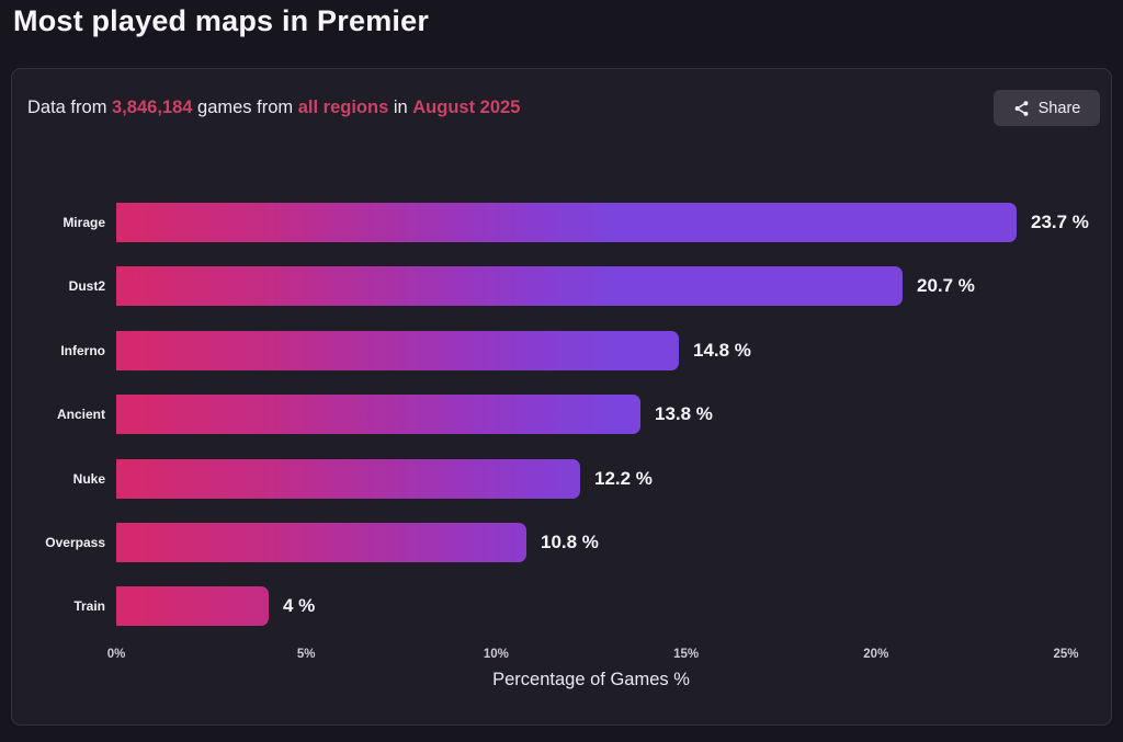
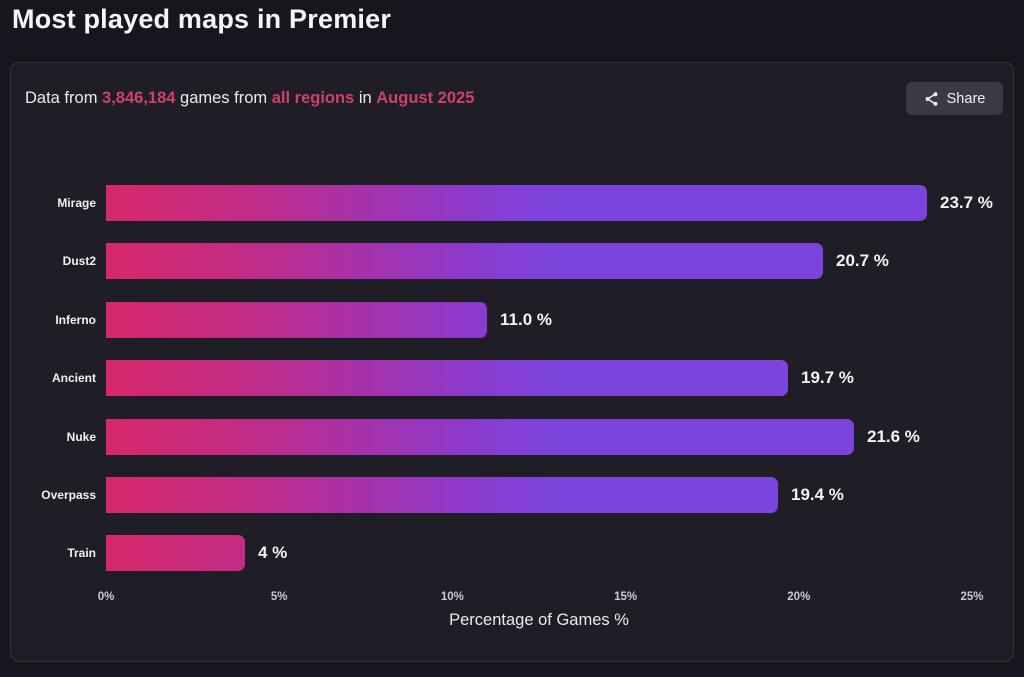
Inferno: 14.8 -> 11.0
Ancient: 13.8 -> 19.7
Nuke: 12.2 -> 21.6
Overpass: 10.8 -> 19.4
